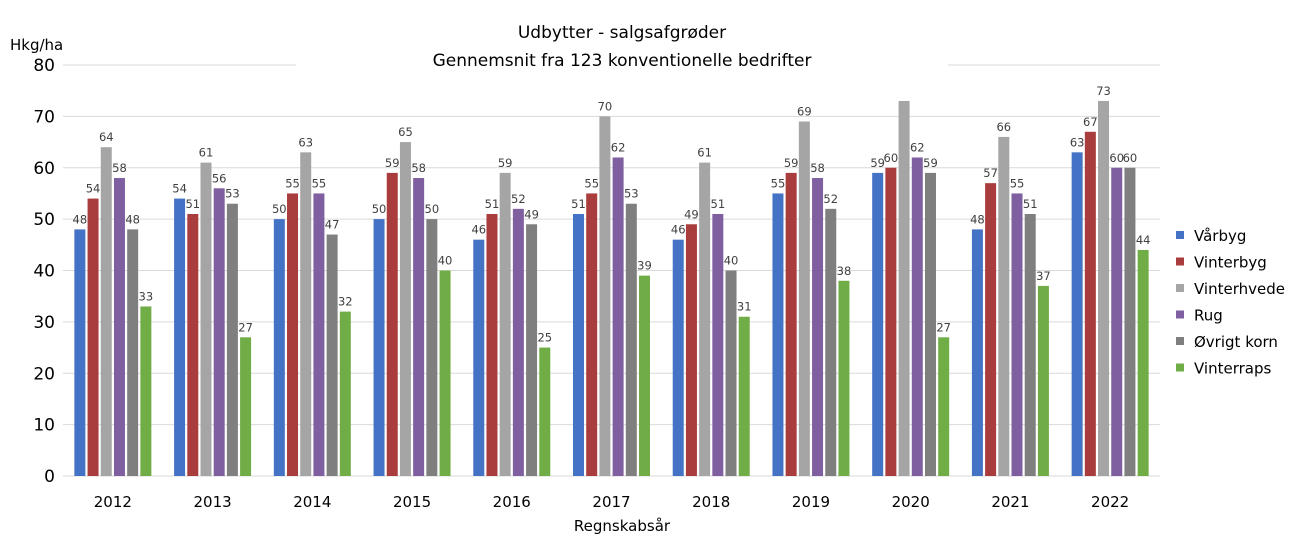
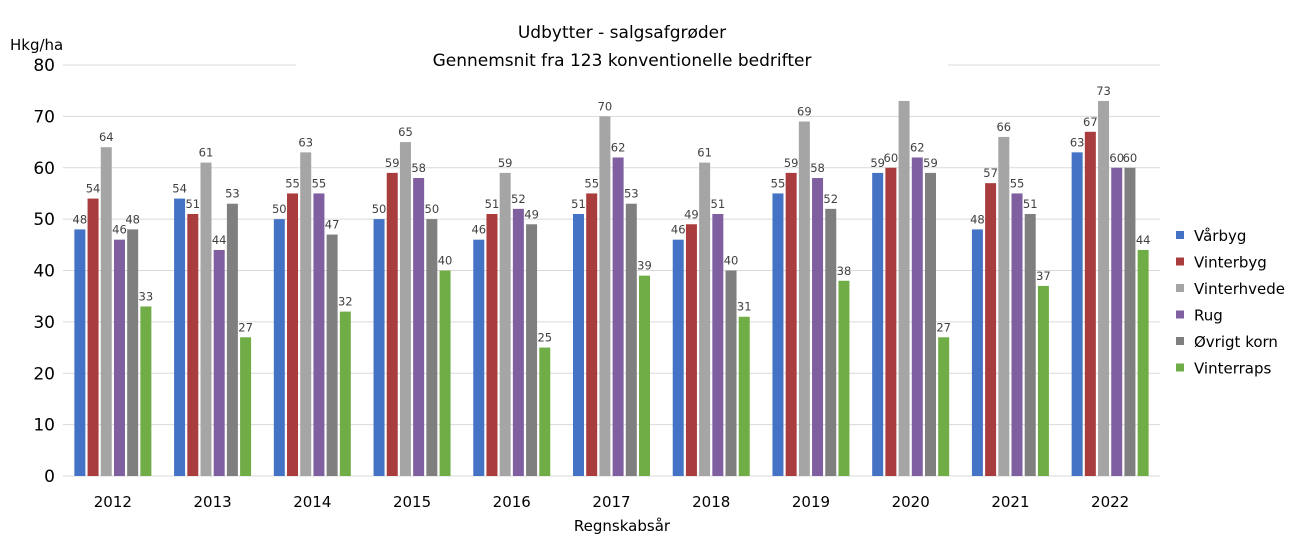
Rug/2012: 58 -> 46
Rug/2013: 56 -> 44
